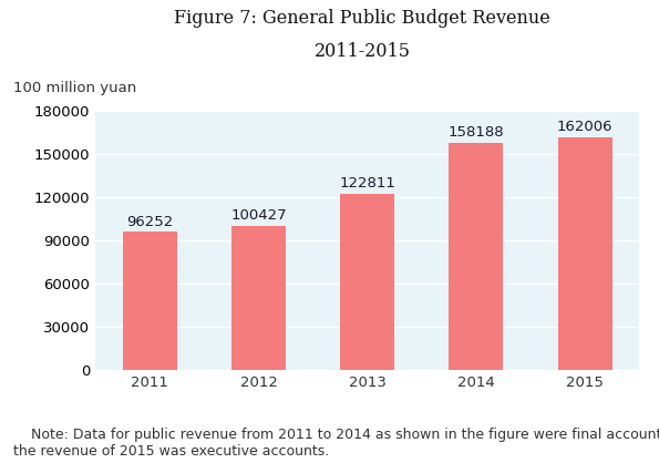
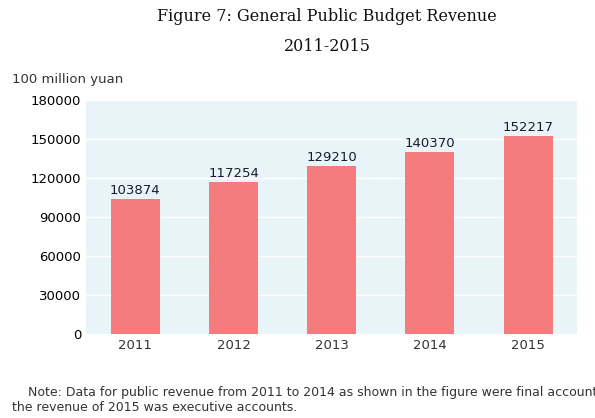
2011: 96252 -> 103874
2012: 100427 -> 117254
2013: 122811 -> 129210
2014: 158188 -> 140370
2015: 162006 -> 152217
